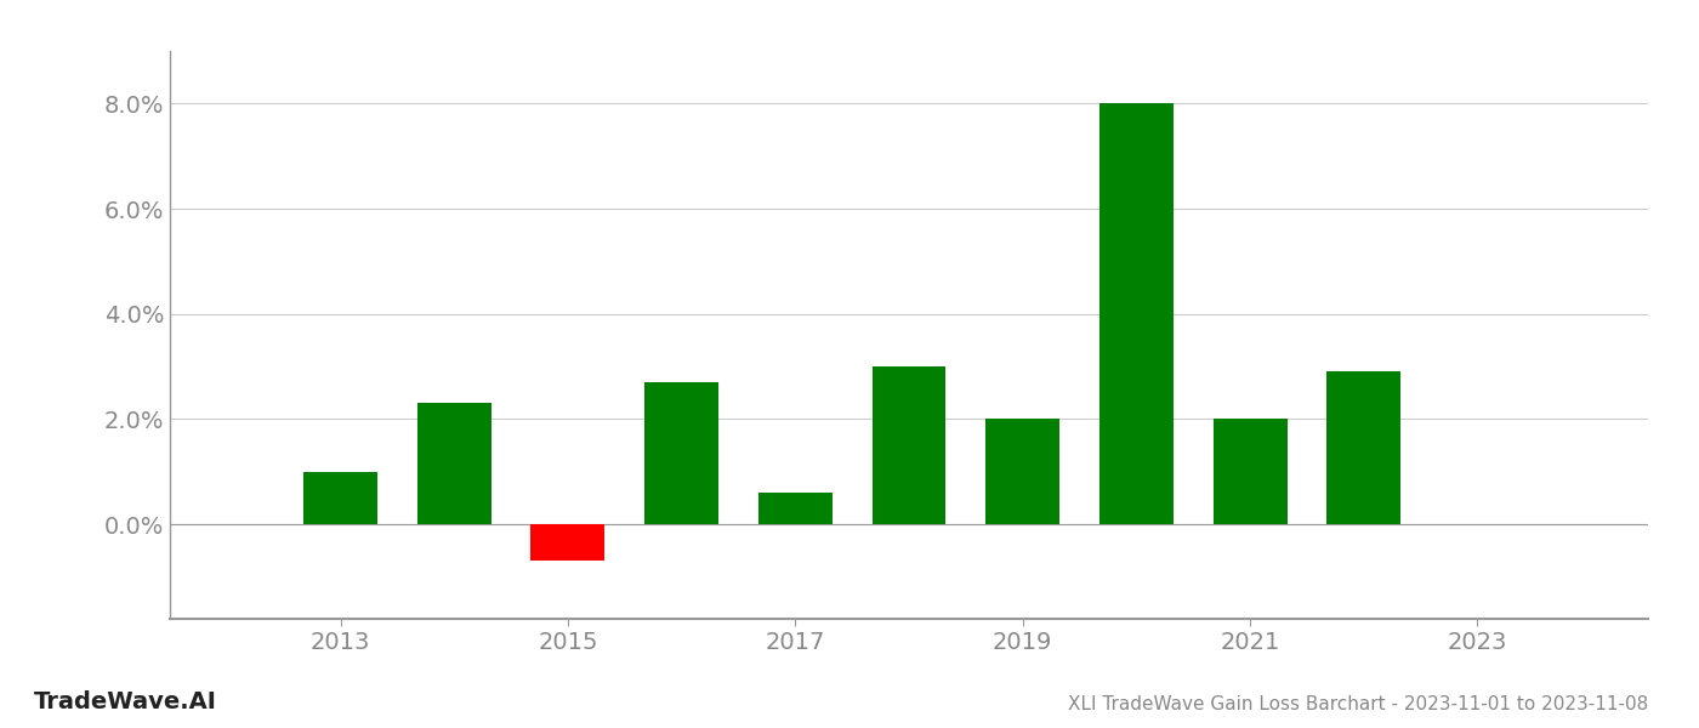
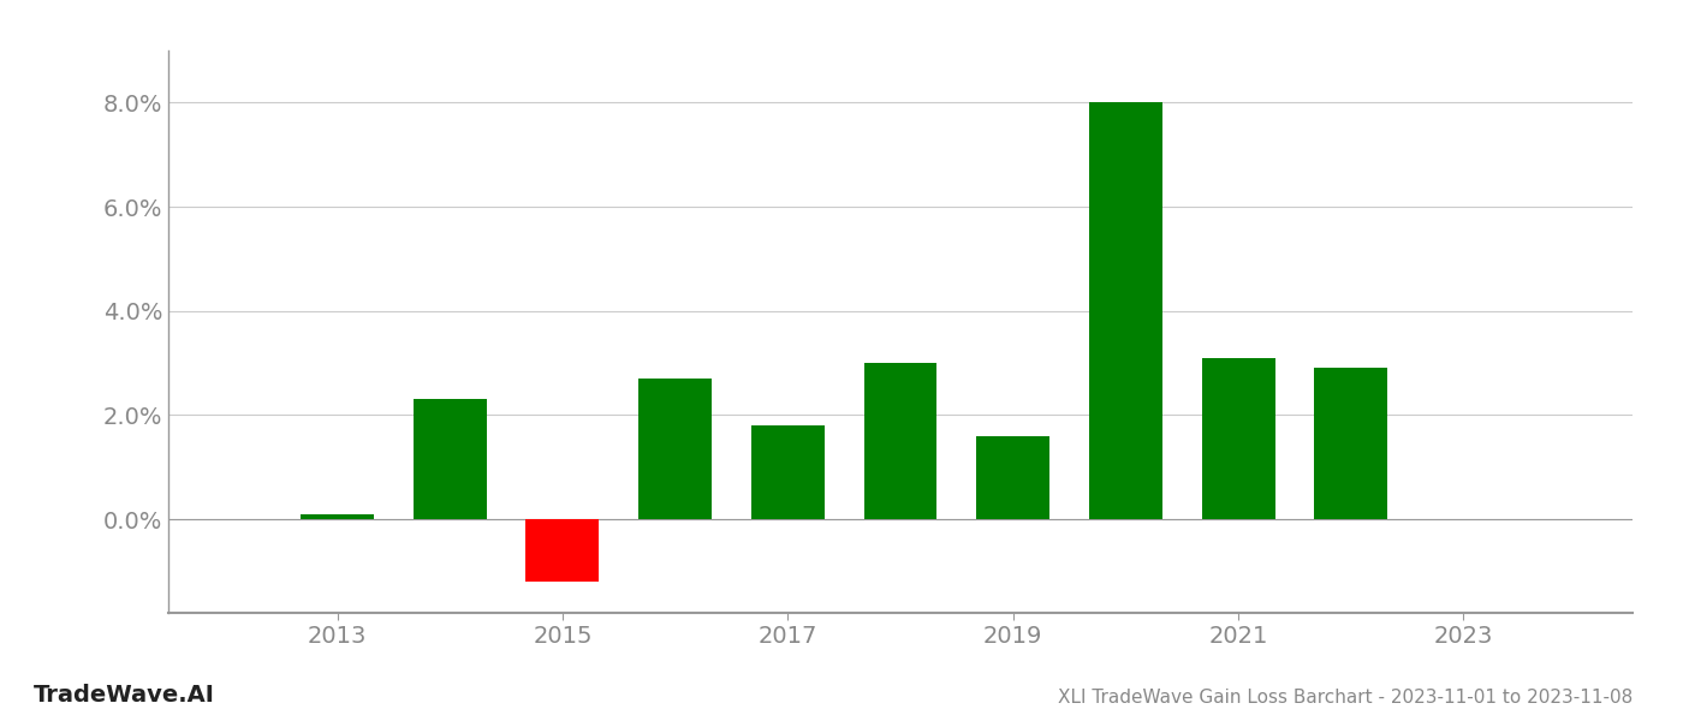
2013: 1.0% -> 0.1%
2015: -0.7% -> -1.2%
2017: 0.6% -> 1.8%
2019: 2.0% -> 1.6%
2021: 2.0% -> 3.1%
